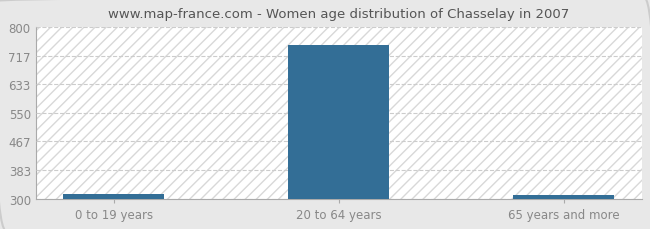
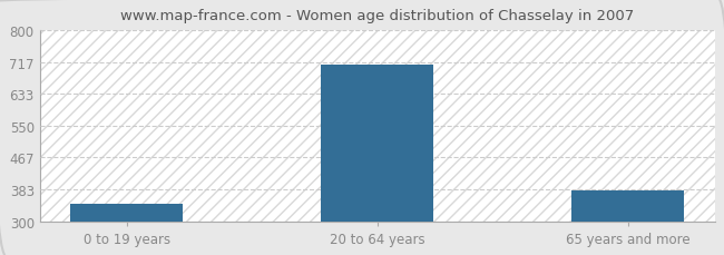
0 to 19 years: 313 -> 345
20 to 64 years: 748 -> 710
65 years and more: 311 -> 380
